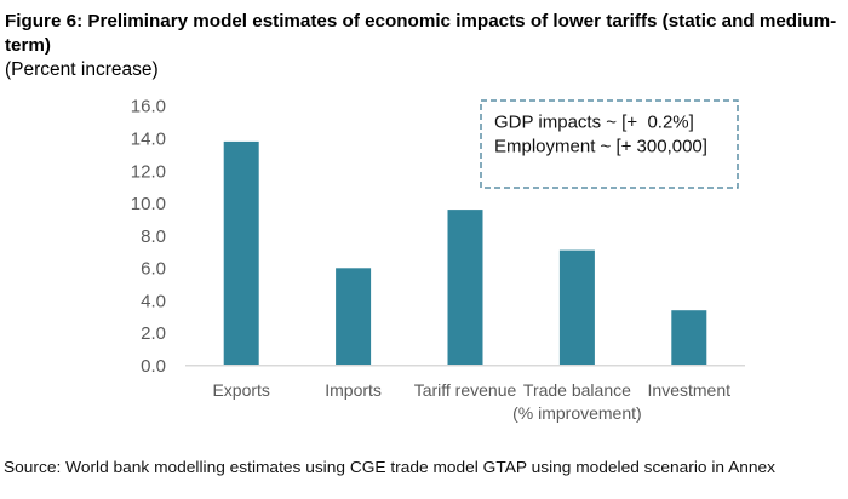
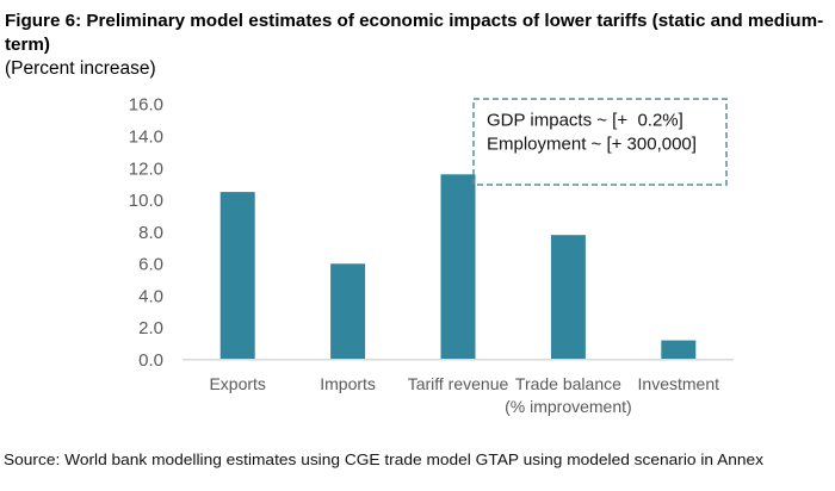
Exports: 13.8 -> 10.5
Tariff revenue: 9.6 -> 11.6
Trade balance (% improvement): 7.1 -> 7.8
Investment: 3.4 -> 1.2
